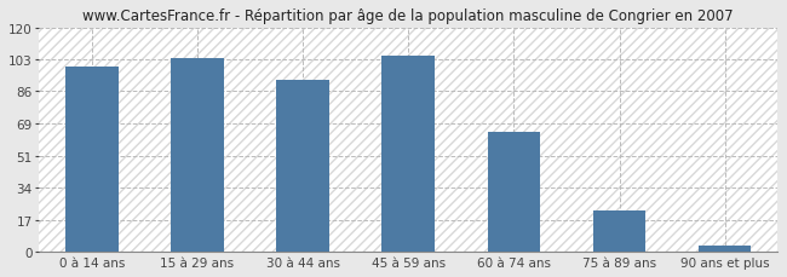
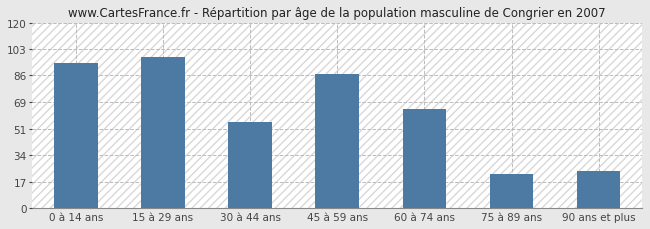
0 à 14 ans: 99 -> 94
15 à 29 ans: 104 -> 98
30 à 44 ans: 92 -> 56
45 à 59 ans: 105 -> 87
90 ans et plus: 3 -> 24
